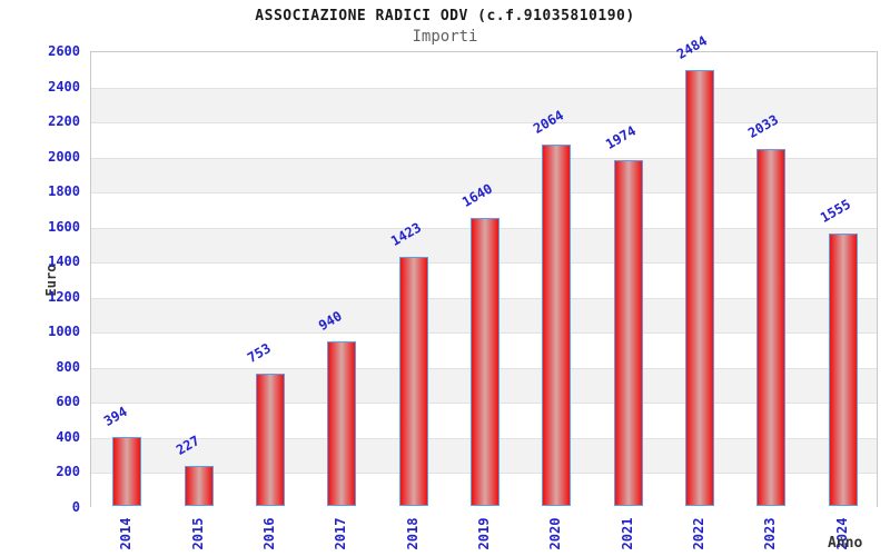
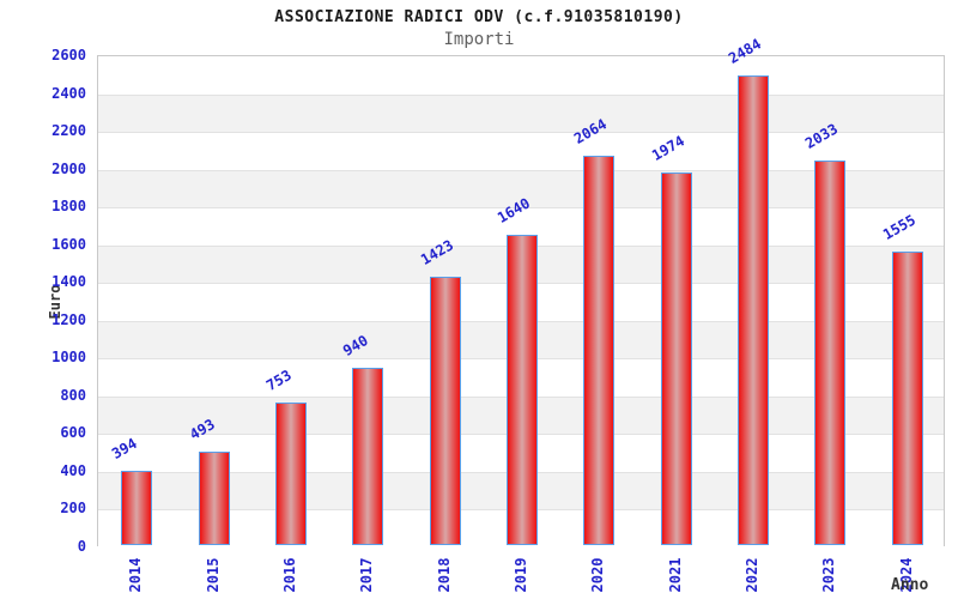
2015: 227 -> 493
